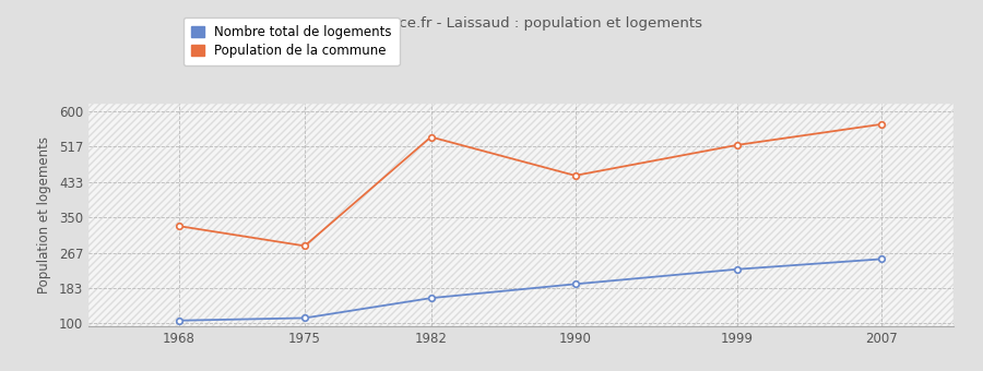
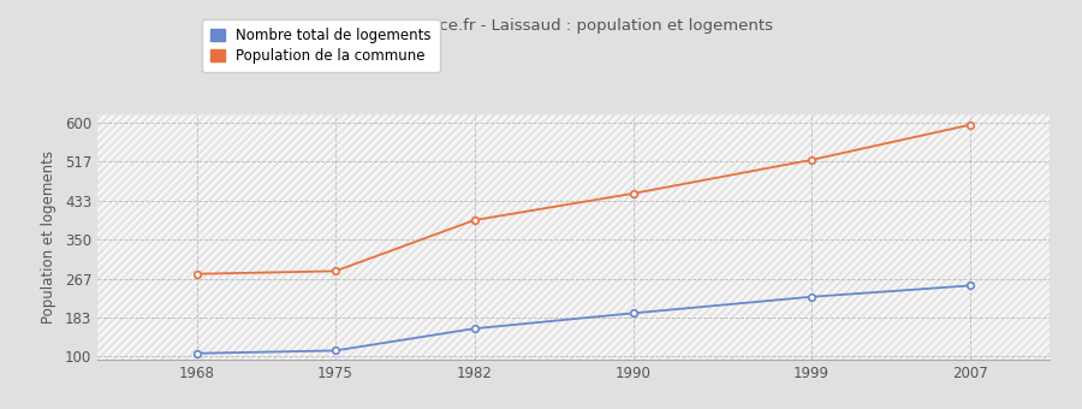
Population de la commune/1968: 330 -> 277
Population de la commune/1982: 540 -> 392
Population de la commune/2007: 570 -> 596
